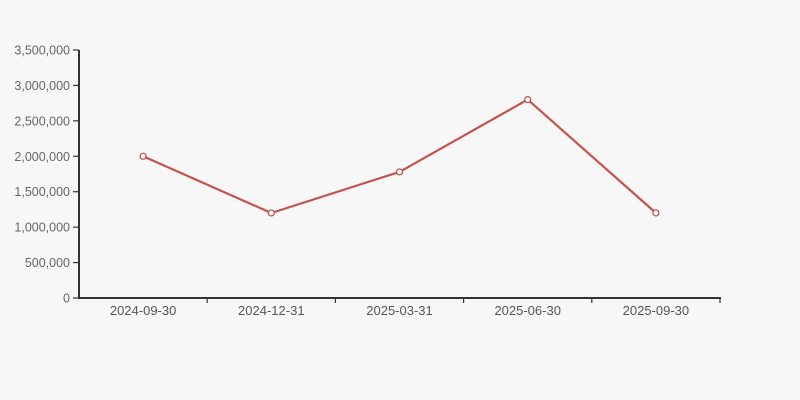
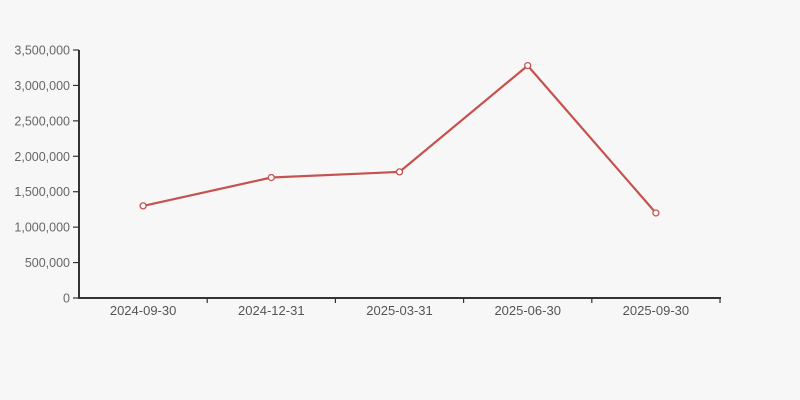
2024-09-30: 2000000 -> 1300000
2024-12-31: 1200000 -> 1700000
2025-06-30: 2800000 -> 3300000
